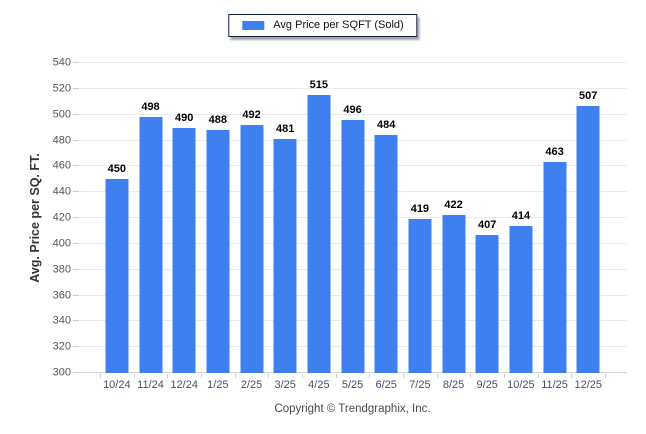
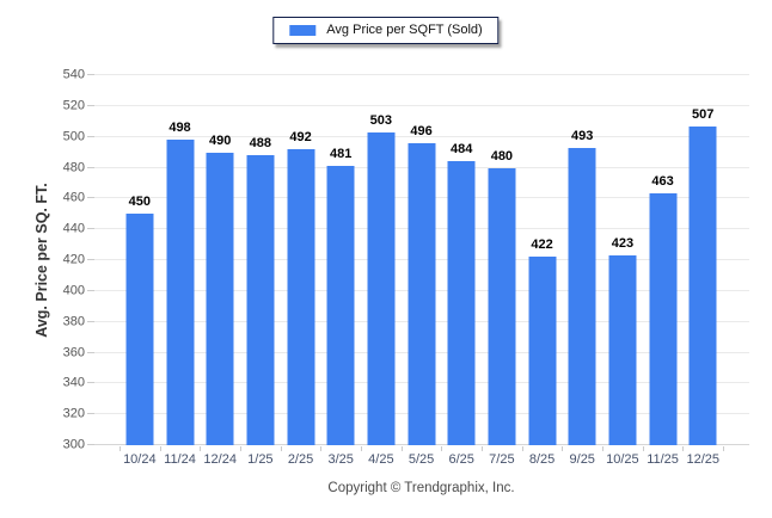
4/25: 515 -> 503
7/25: 419 -> 480
9/25: 407 -> 493
10/25: 414 -> 423
